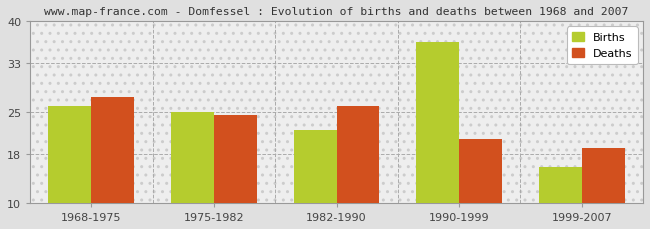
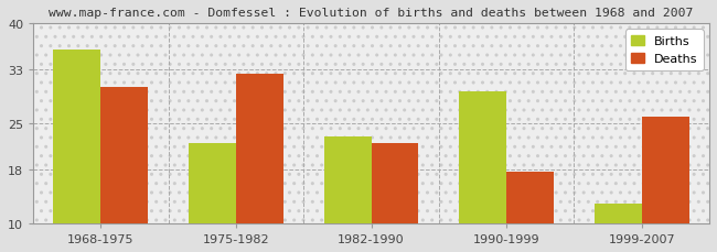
Births/1968-1975: 26.0 -> 36.0
Deaths/1968-1975: 27.5 -> 30.4
Births/1975-1982: 25.0 -> 22.0
Deaths/1975-1982: 24.5 -> 32.4
Births/1982-1990: 22.0 -> 23.0
Deaths/1982-1990: 26.0 -> 22.0
Births/1990-1999: 36.5 -> 29.8
Deaths/1990-1999: 20.5 -> 17.8
Births/1999-2007: 16.0 -> 13.0
Deaths/1999-2007: 19.0 -> 26.0
